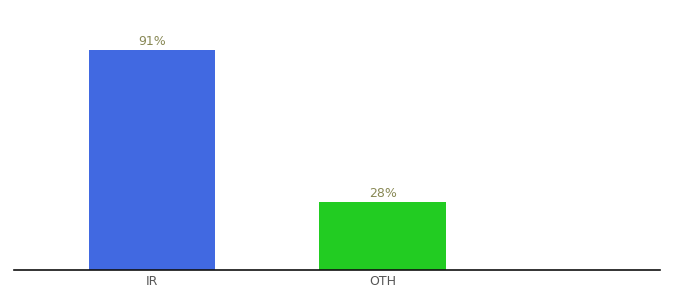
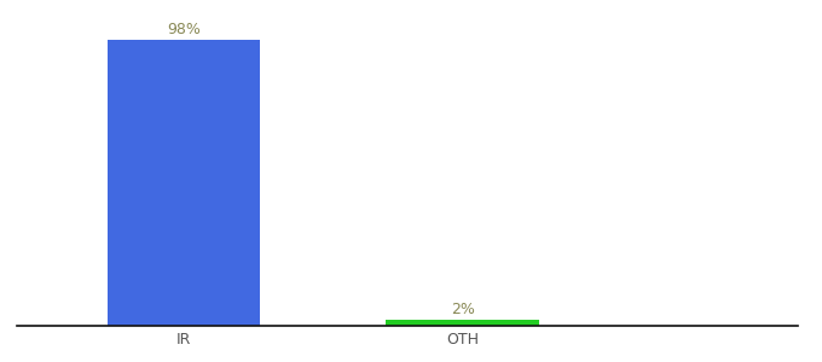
IR: 91% -> 98%
OTH: 28% -> 2%
